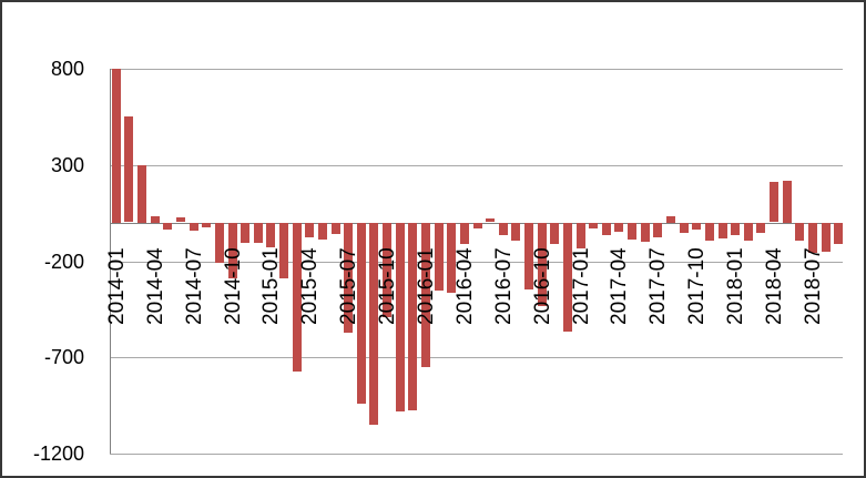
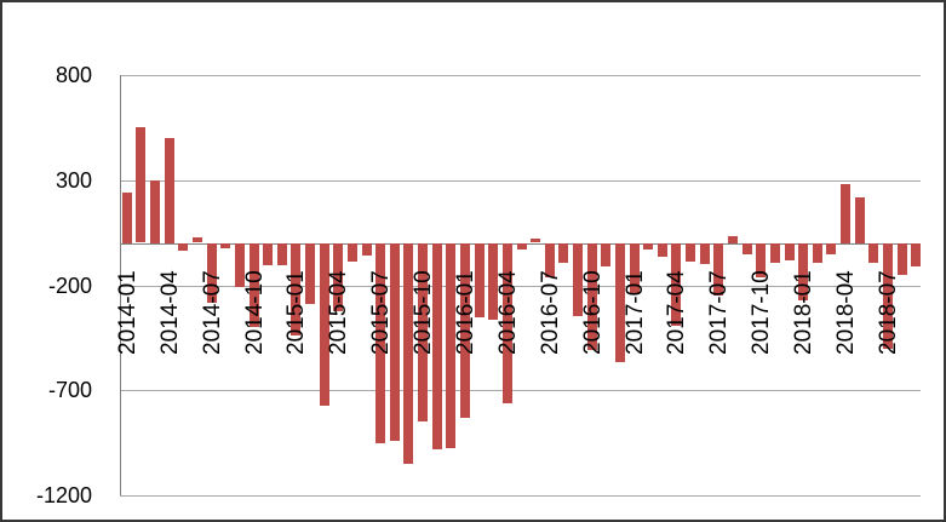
2014-01: 800 -> 240
2014-04: 40 -> 500
2014-07: -40 -> -280
2014-10: -290 -> -400
2015-01: -120 -> -440
2015-04: -80 -> -320
2015-07: -570 -> -950
2015-10: -490 -> -850
2016-01: -750 -> -830
2016-04: -110 -> -760
2016-07: -60 -> -160
2016-10: -430 -> -510
2017-01: -130 -> -240
2017-04: -40 -> -390
2017-07: -80 -> -250
2017-10: -40 -> -160
2018-01: -60 -> -270
2018-04: 210 -> 280
2018-07: -160 -> -500
